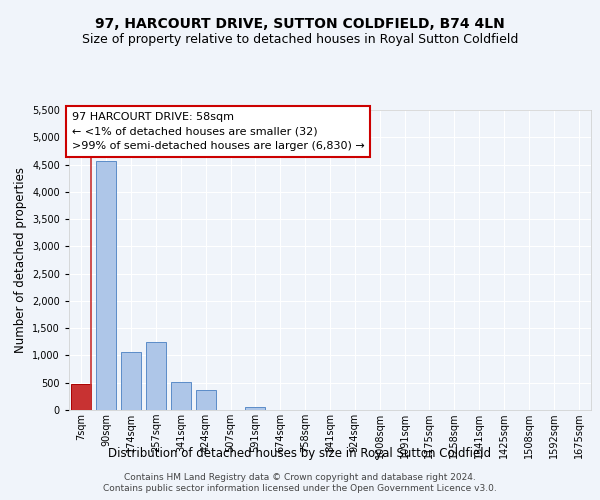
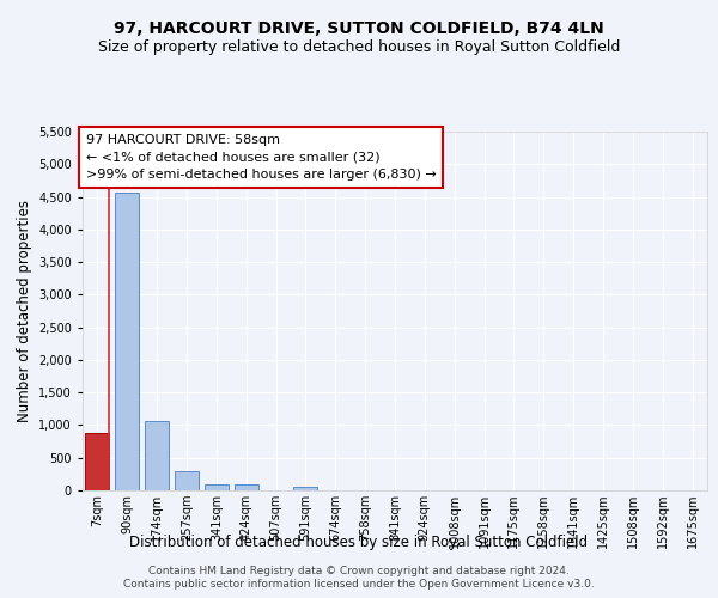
7sqm: 480 -> 880
257sqm: 1,240 -> 290
341sqm: 520 -> 90
424sqm: 360 -> 90
